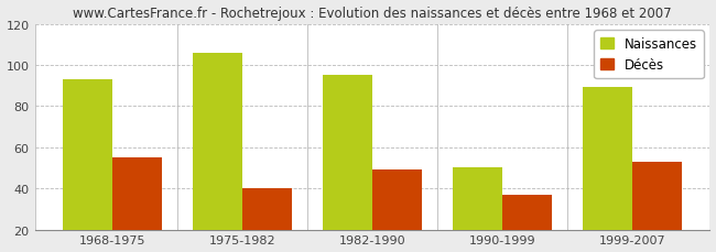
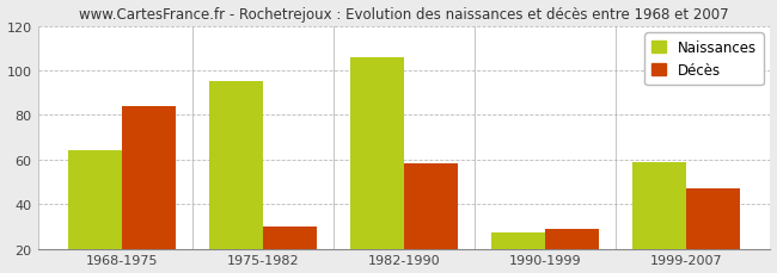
Naissances/1968-1975: 93 -> 64
Décès/1968-1975: 55 -> 84
Naissances/1975-1982: 106 -> 95
Décès/1975-1982: 40 -> 30
Naissances/1982-1990: 95 -> 106
Décès/1982-1990: 49 -> 58
Naissances/1990-1999: 50 -> 27
Décès/1990-1999: 37 -> 29
Naissances/1999-2007: 89 -> 59
Décès/1999-2007: 53 -> 47
